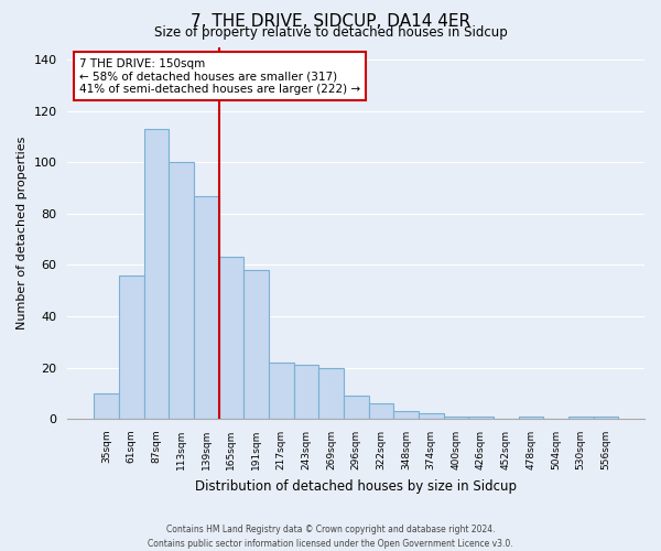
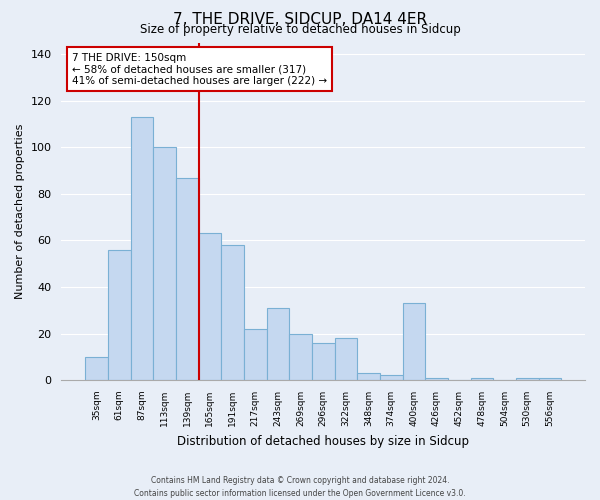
243sqm: 21 -> 31
296sqm: 9 -> 16
322sqm: 6 -> 18
400sqm: 1 -> 33
